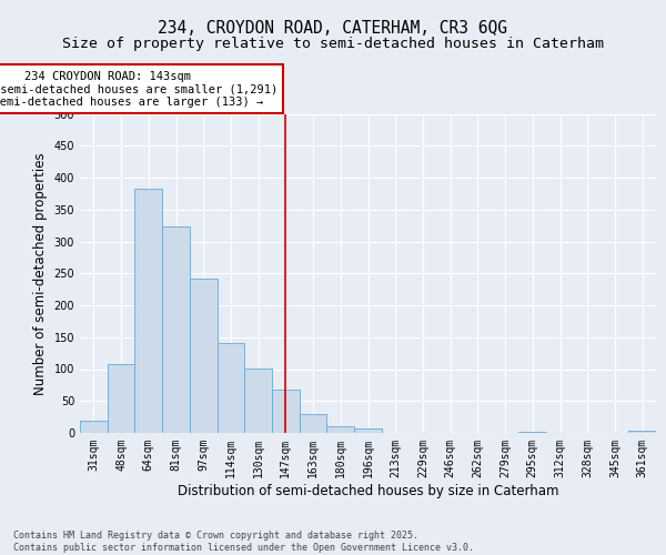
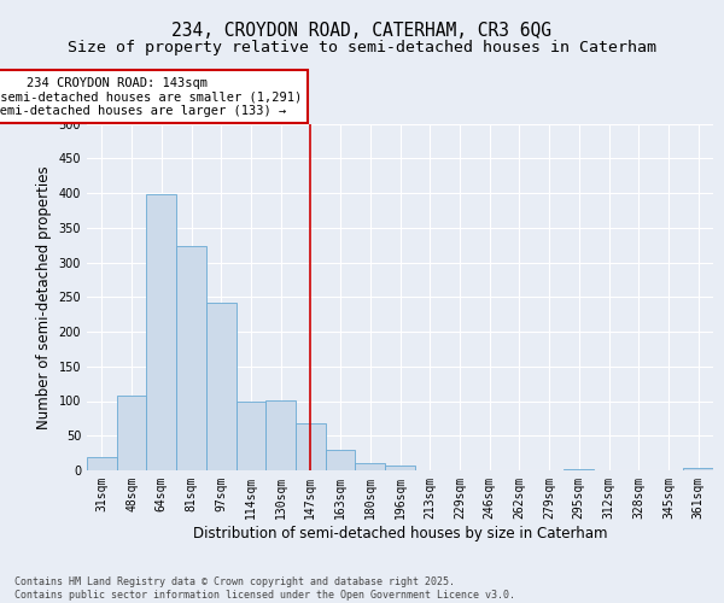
64sqm: 382 -> 398
114sqm: 141 -> 100
